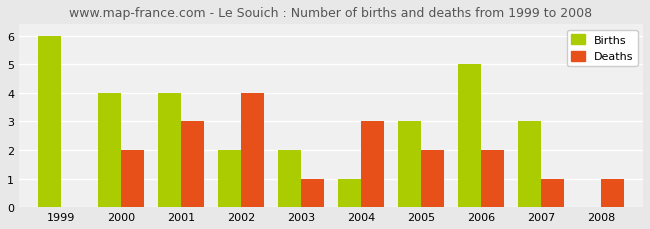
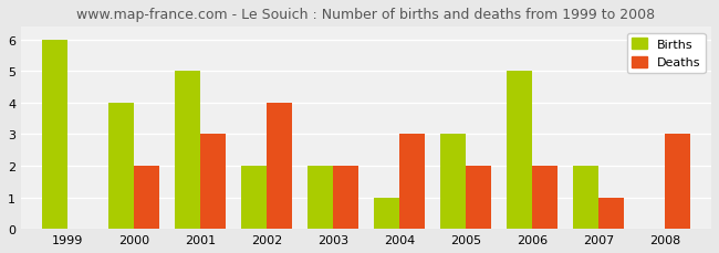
Births/2001: 4 -> 5
Deaths/2003: 1 -> 2
Births/2007: 3 -> 2
Deaths/2008: 1 -> 3
